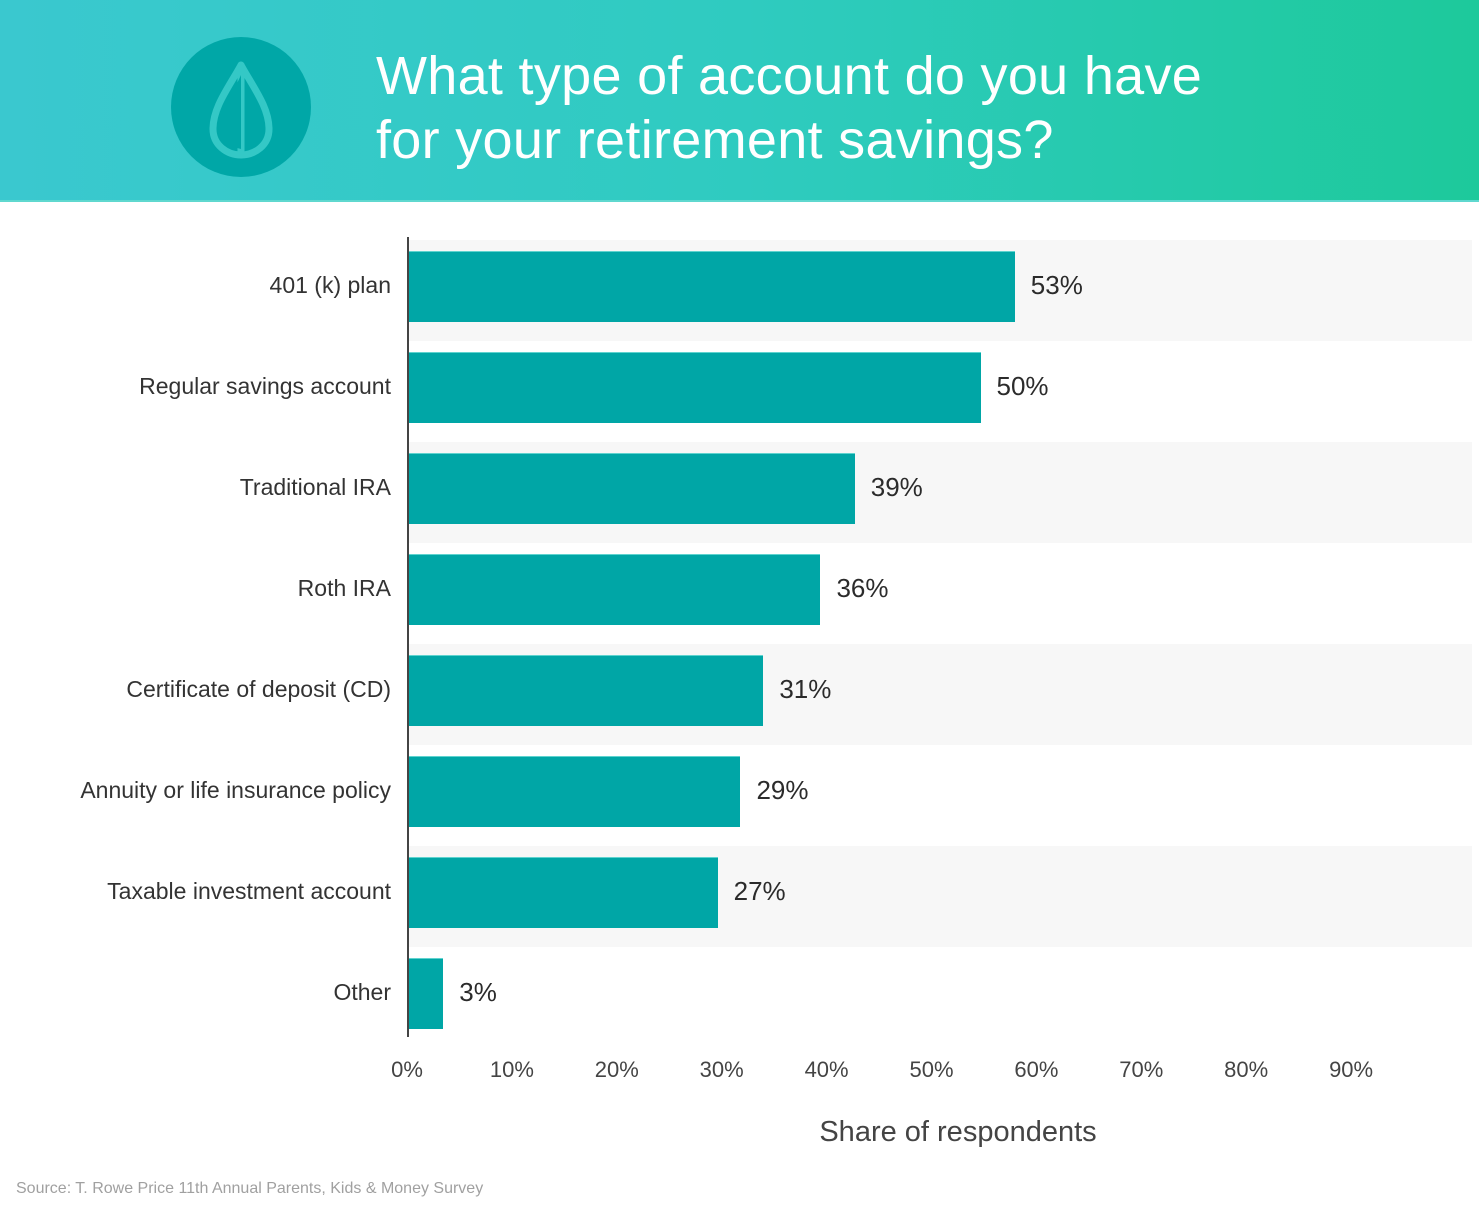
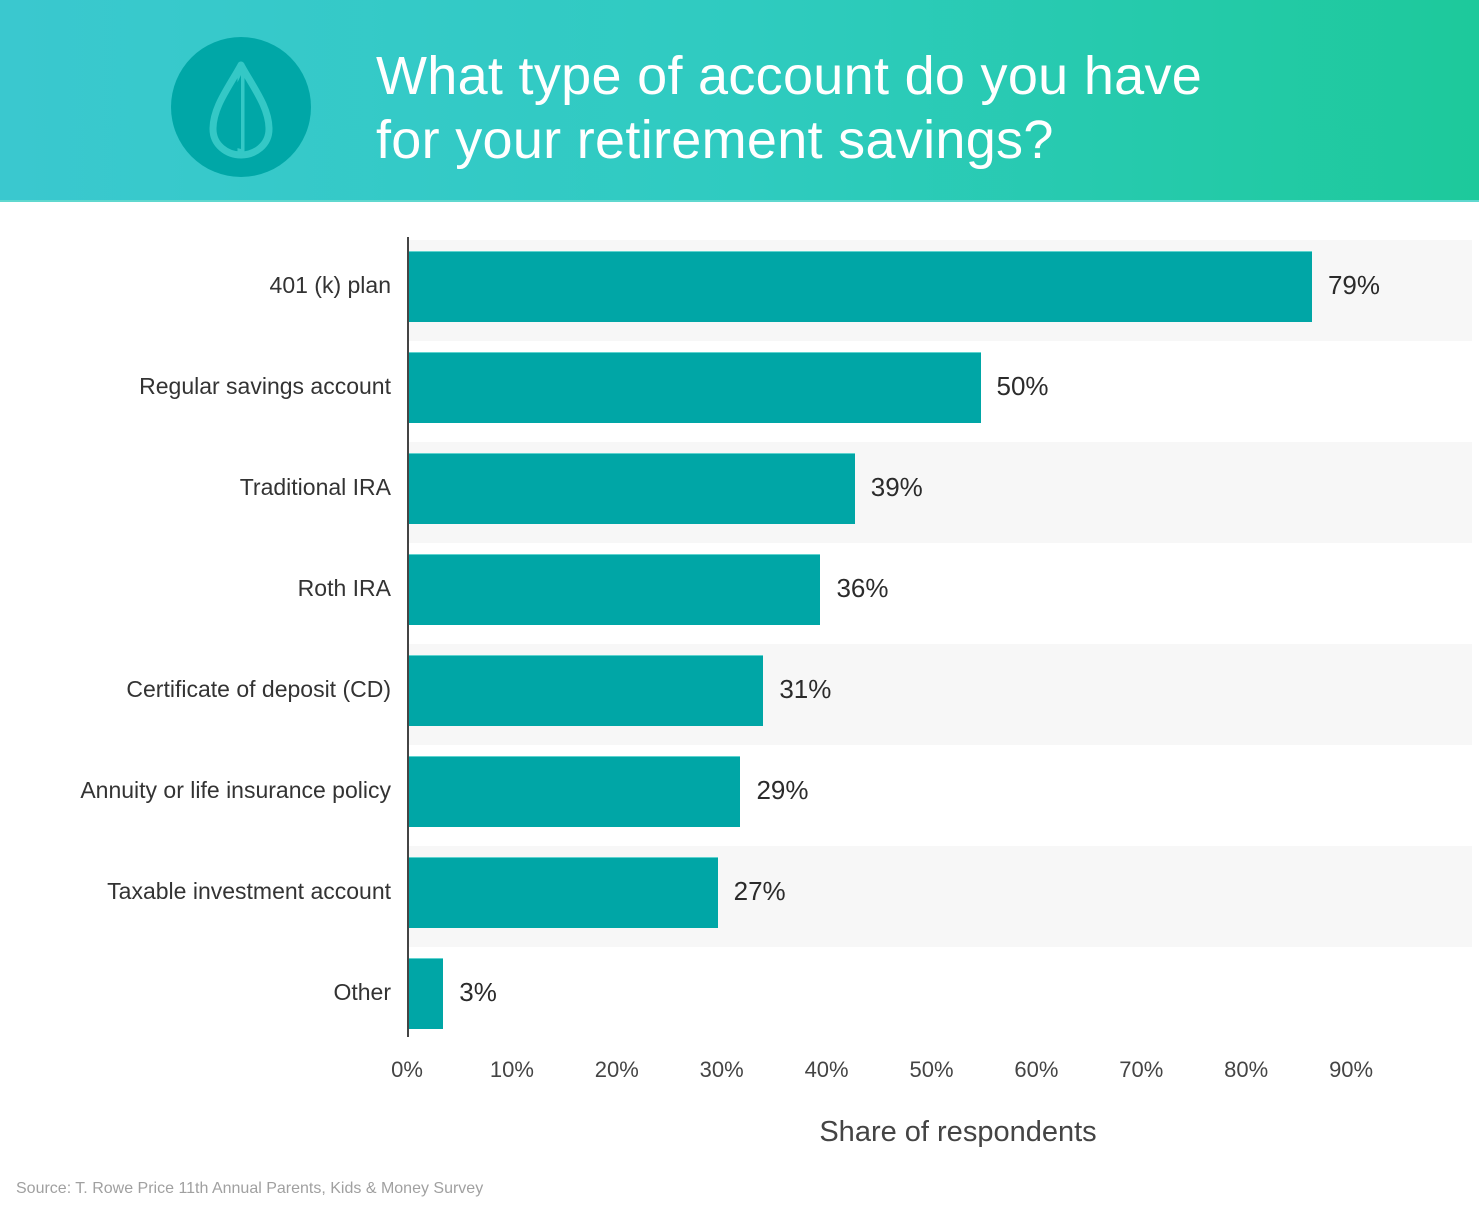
401 (k) plan: 53% -> 79%
